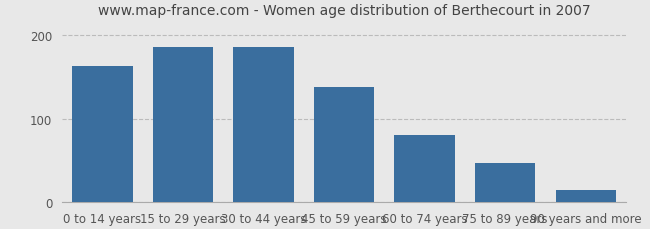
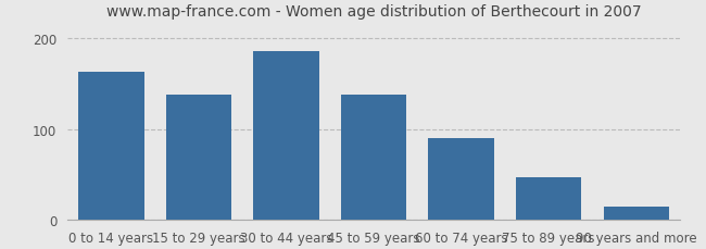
15 to 29 years: 186 -> 138
60 to 74 years: 80 -> 90
